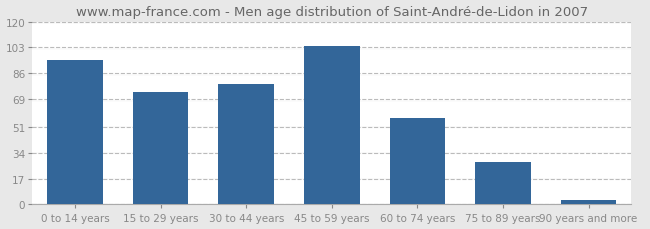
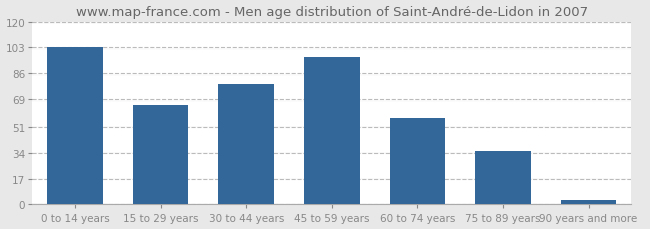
0 to 14 years: 95 -> 103
15 to 29 years: 74 -> 65
45 to 59 years: 104 -> 97
75 to 89 years: 28 -> 35
